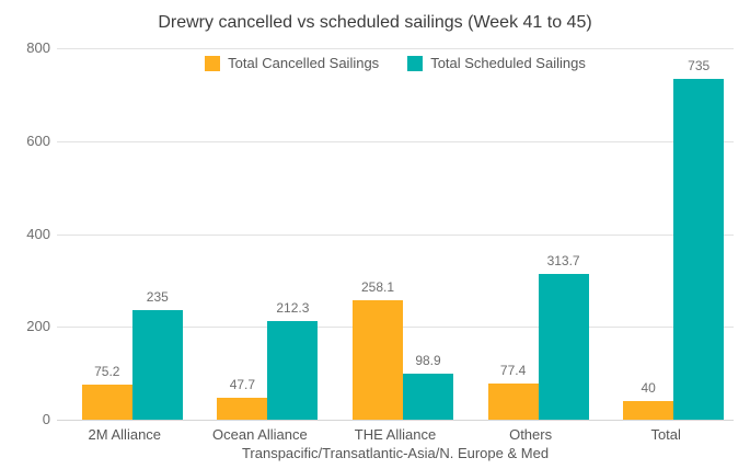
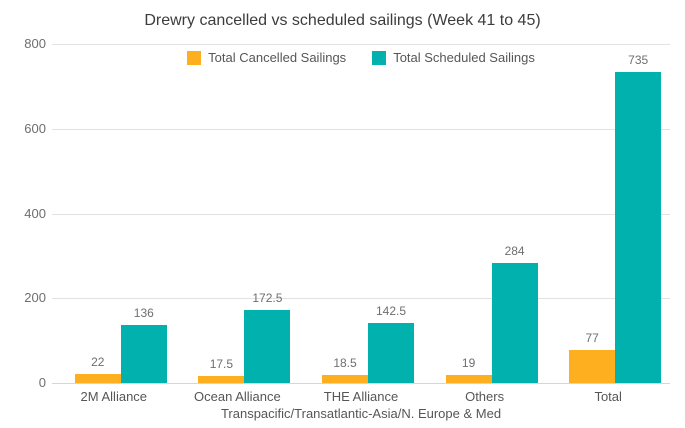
Total Cancelled Sailings/2M Alliance: 75.2 -> 22
Total Scheduled Sailings/2M Alliance: 235 -> 136
Total Cancelled Sailings/Ocean Alliance: 47.7 -> 17.5
Total Scheduled Sailings/Ocean Alliance: 212.3 -> 172.5
Total Cancelled Sailings/THE Alliance: 258.1 -> 18.5
Total Scheduled Sailings/THE Alliance: 98.9 -> 142.5
Total Cancelled Sailings/Others: 77.4 -> 19
Total Scheduled Sailings/Others: 313.7 -> 284
Total Cancelled Sailings/Total: 40 -> 77
